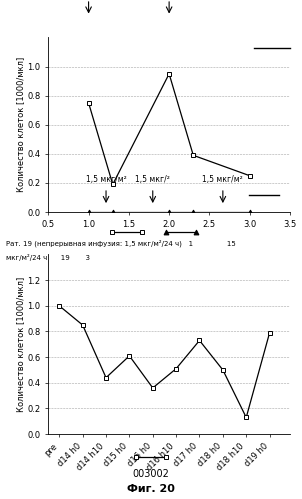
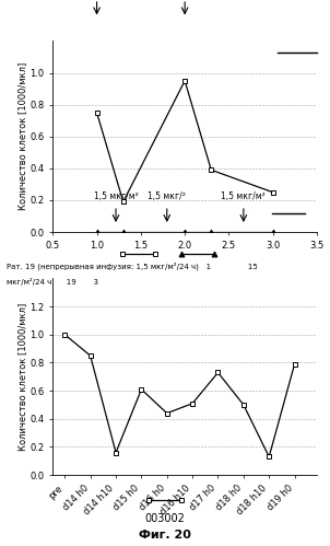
d14 h10: 0.44 -> 0.16
d16 h0: 0.36 -> 0.44
